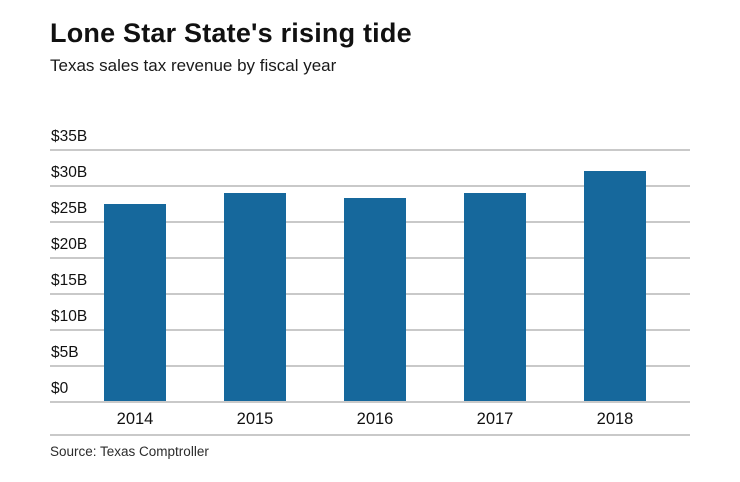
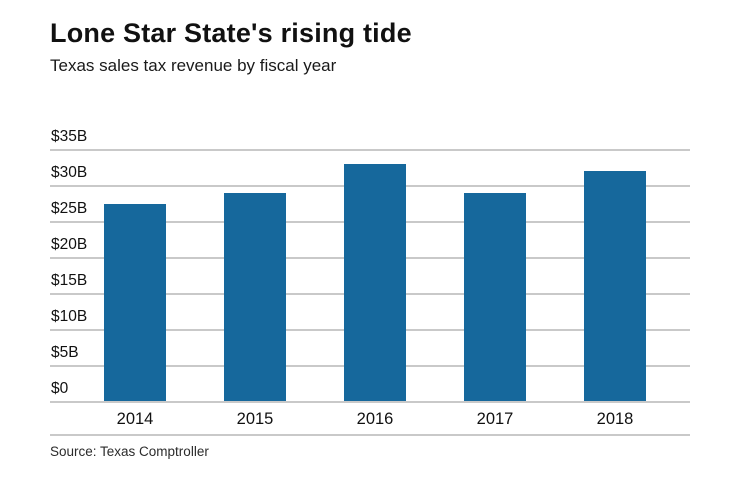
2016: $28B -> $33B
